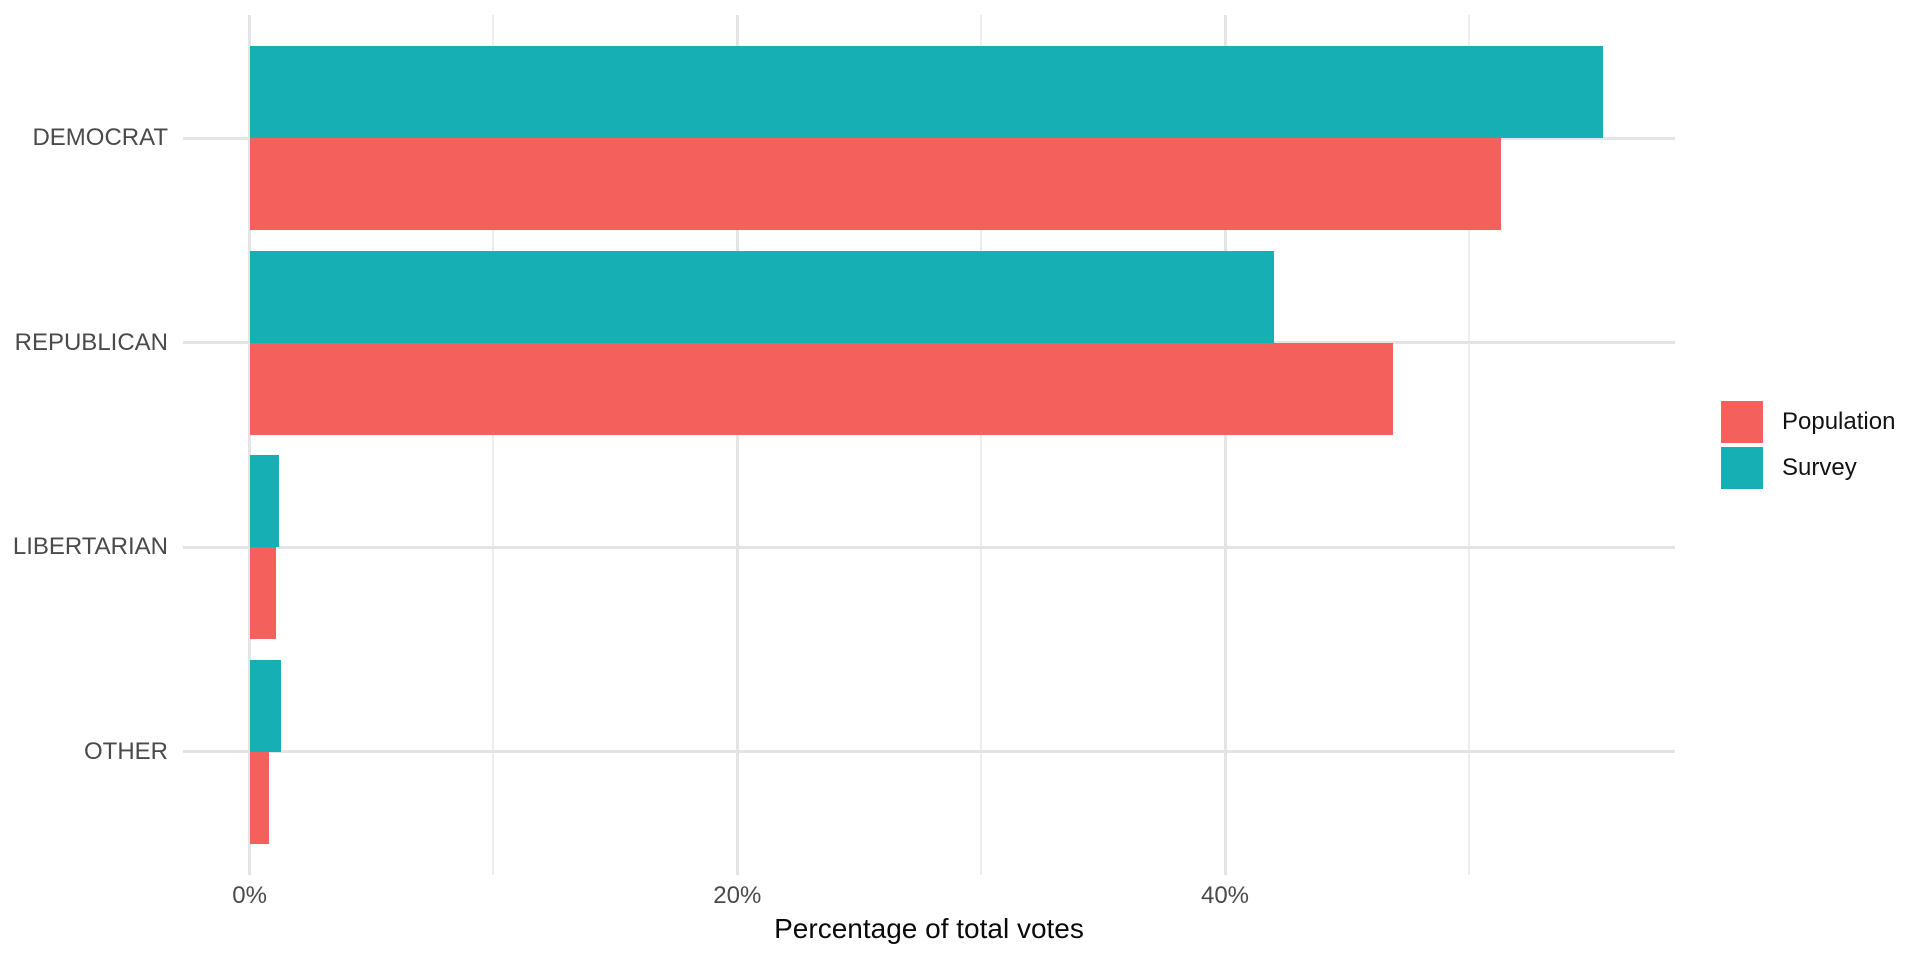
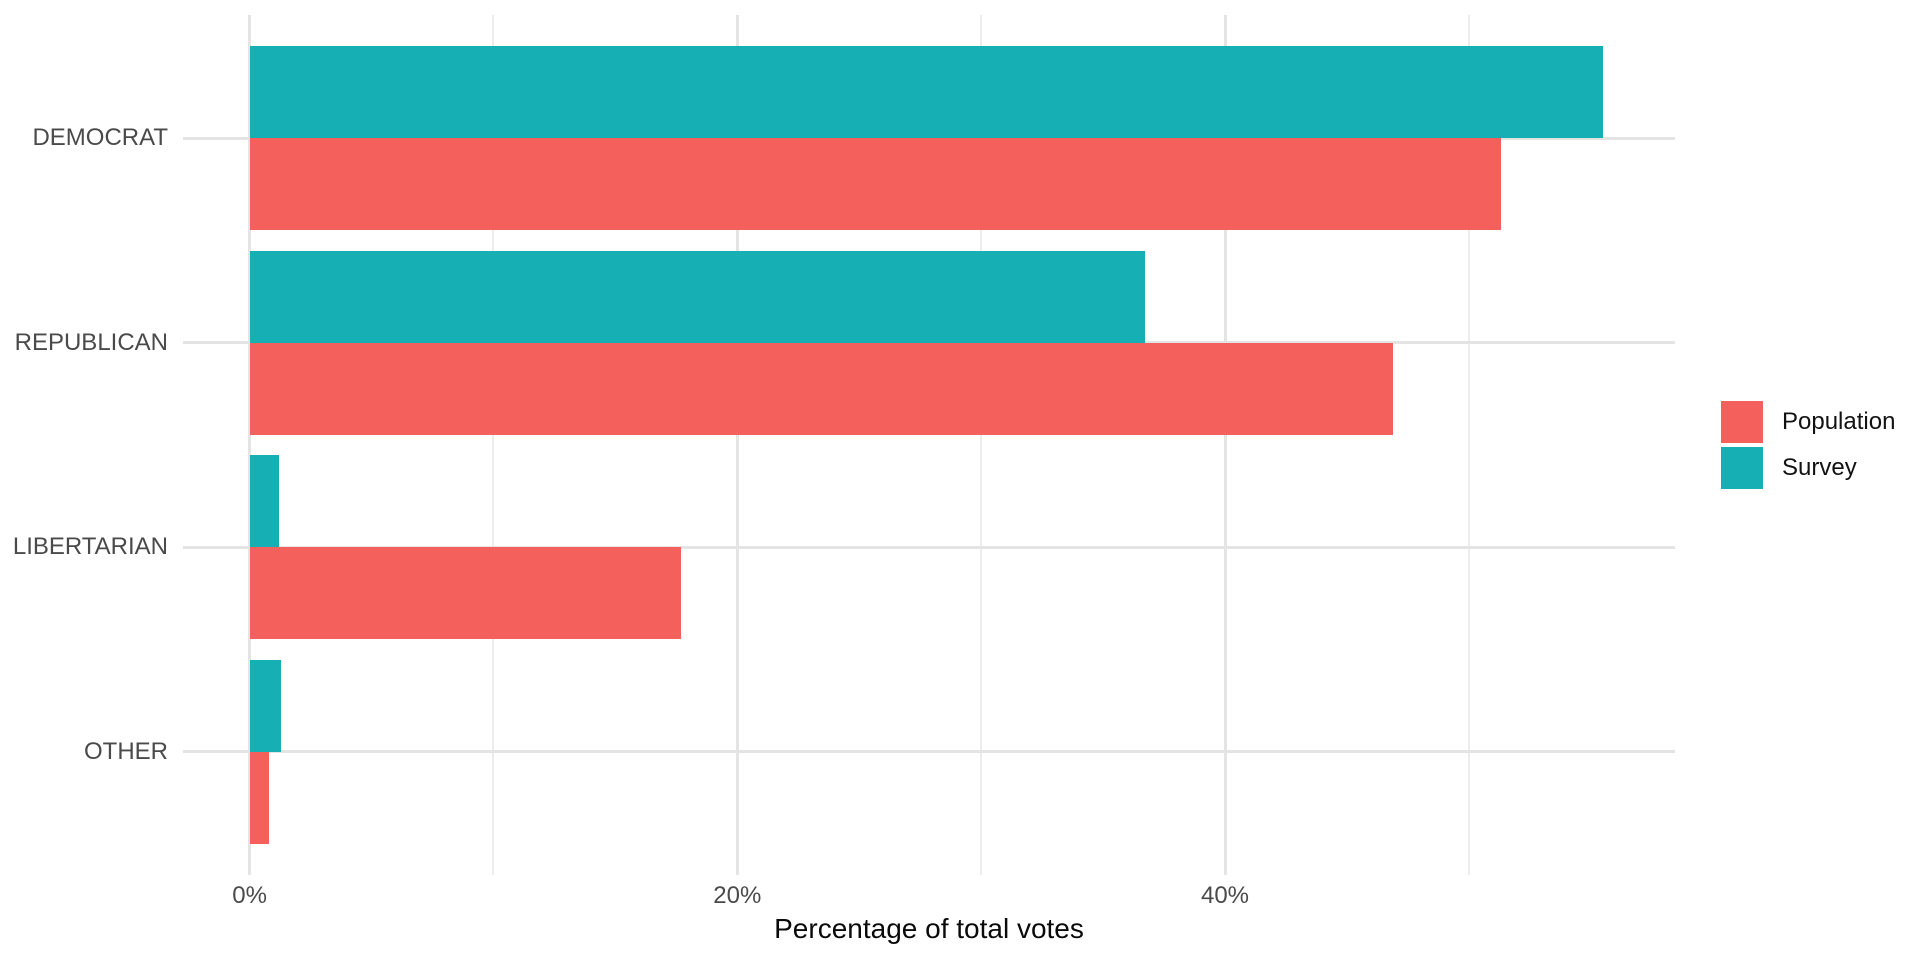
Survey/REPUBLICAN: 42.0% -> 36.7%
Population/LIBERTARIAN: 1.1% -> 17.7%
